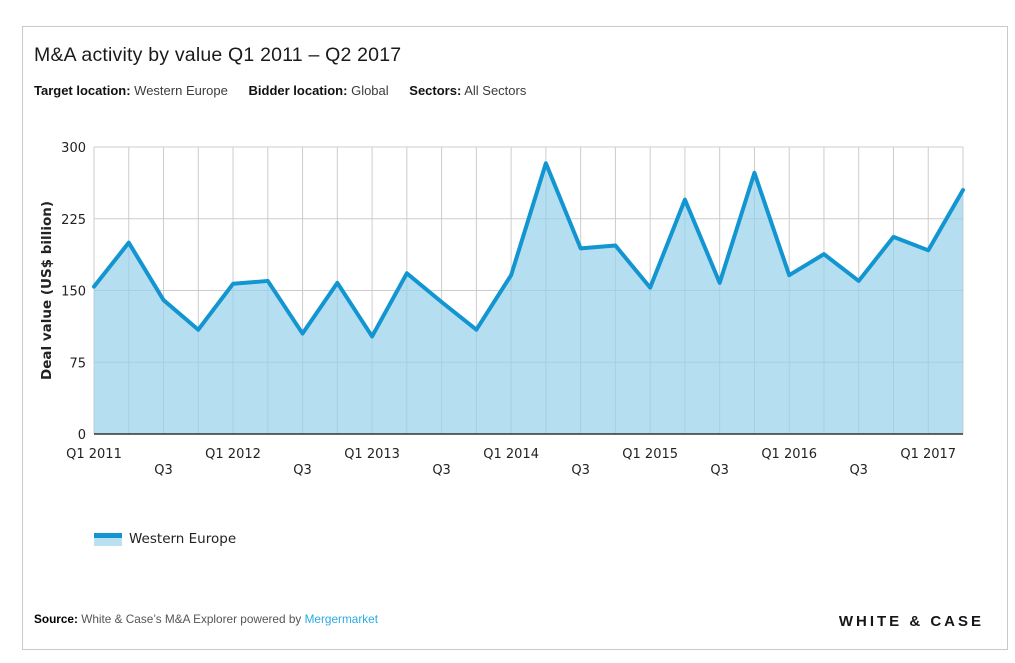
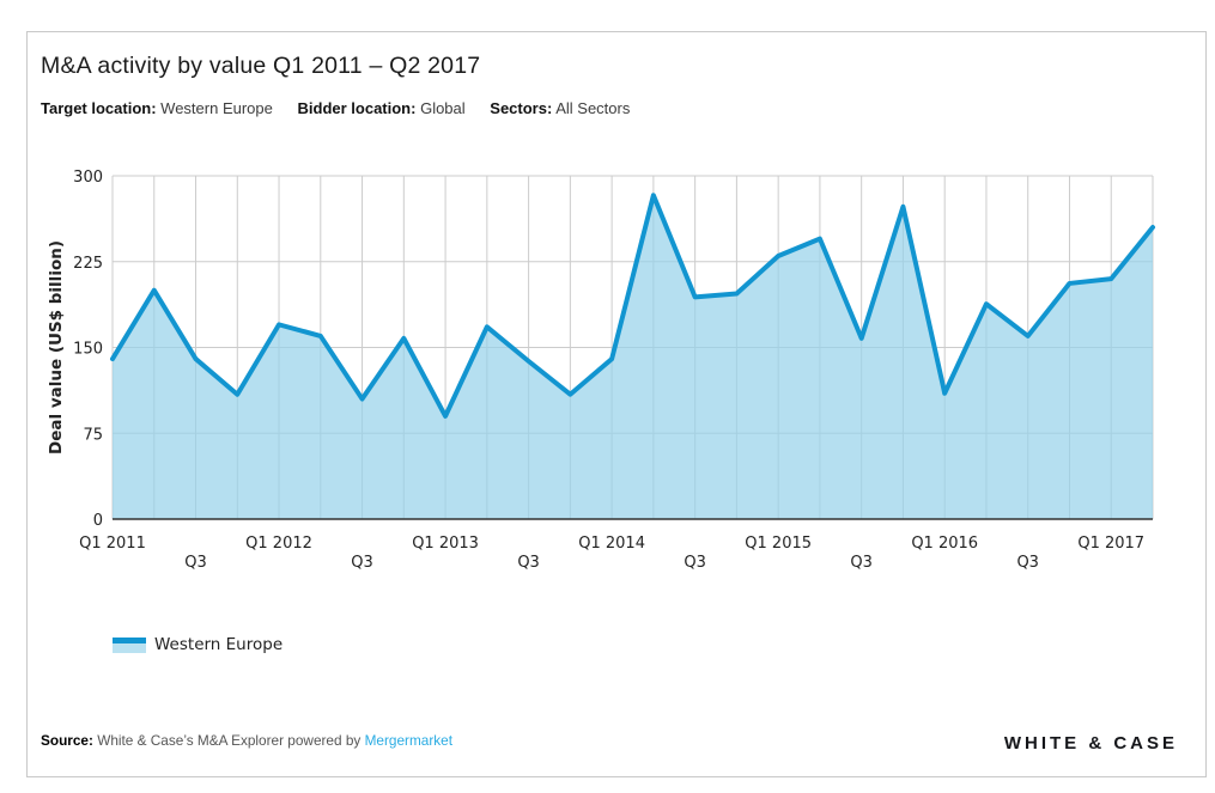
Q1 2011: 150 -> 140
Q1 2012: 160 -> 170
Q1 2013: 100 -> 90
Q1 2014: 170 -> 140
Q1 2015: 150 -> 230
Q1 2016: 170 -> 110
Q1 2017: 190 -> 210
